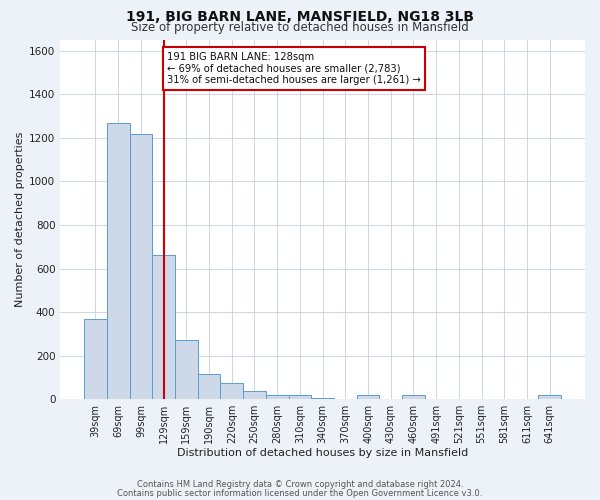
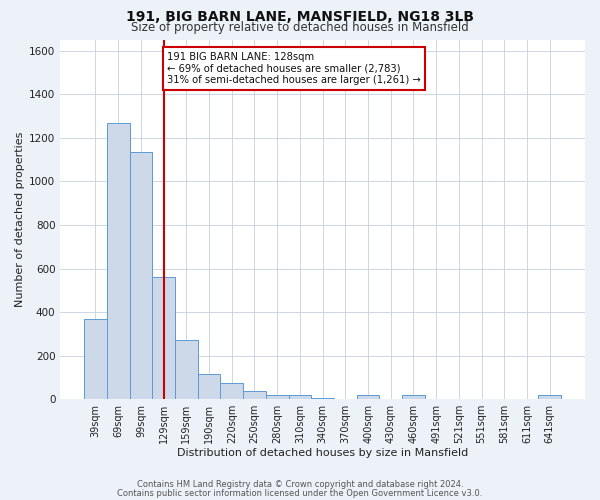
99sqm: 1220 -> 1135
129sqm: 660 -> 560
